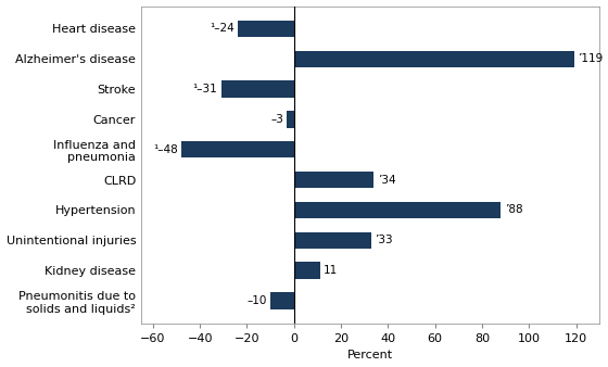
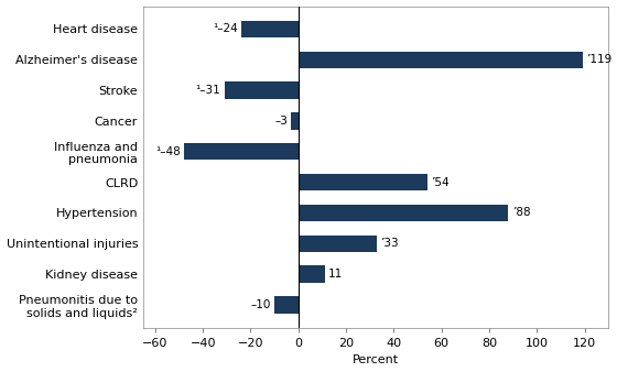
CLRD: ’34 -> ’54
